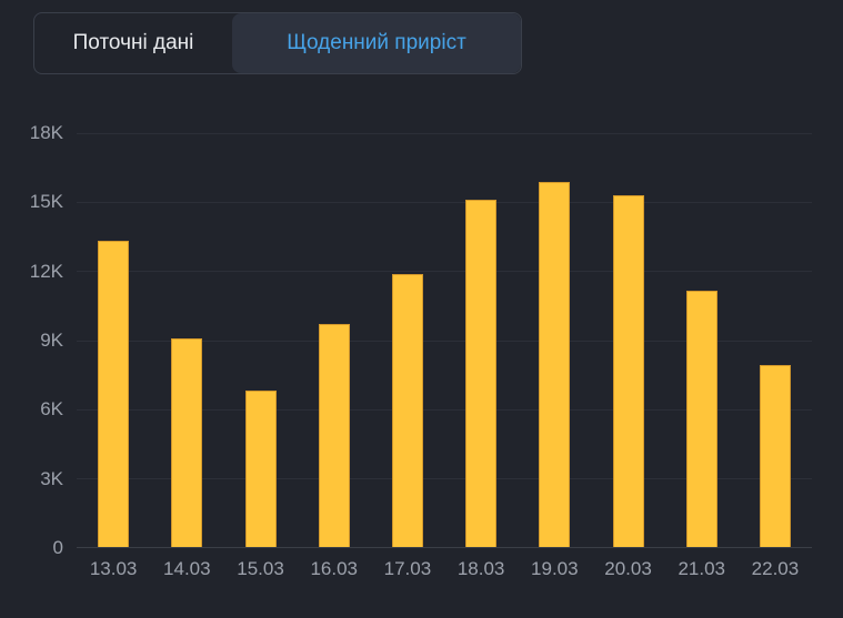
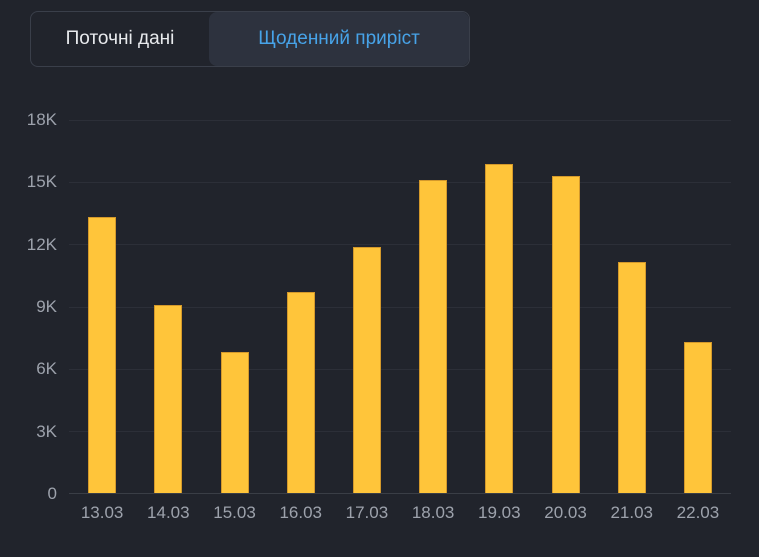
22.03: 7.9K -> 7.3K
